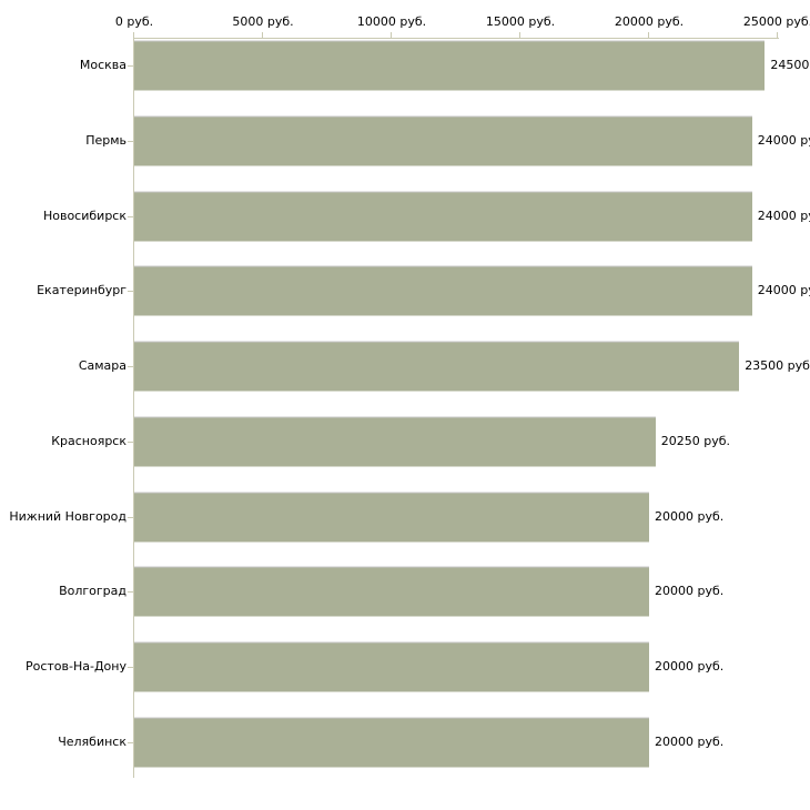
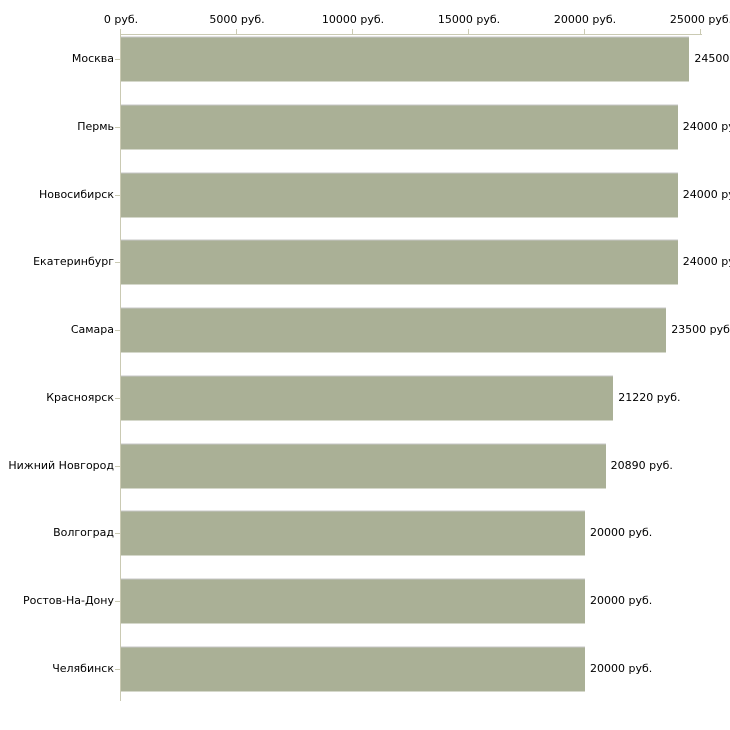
Красноярск: 20250 -> 21220
Нижний Новгород: 20000 -> 20890
